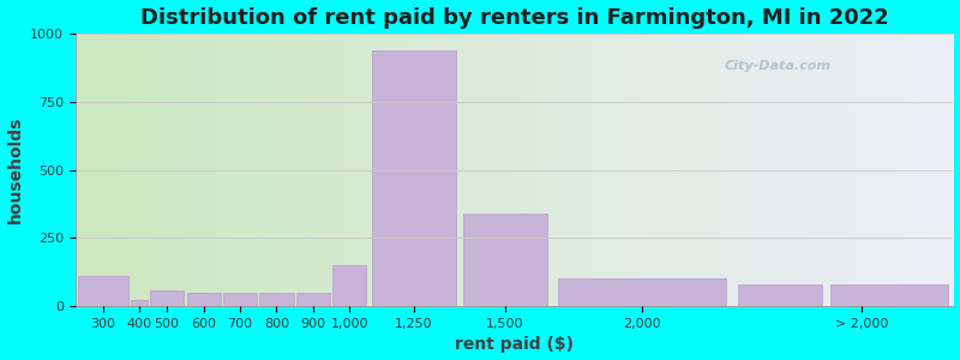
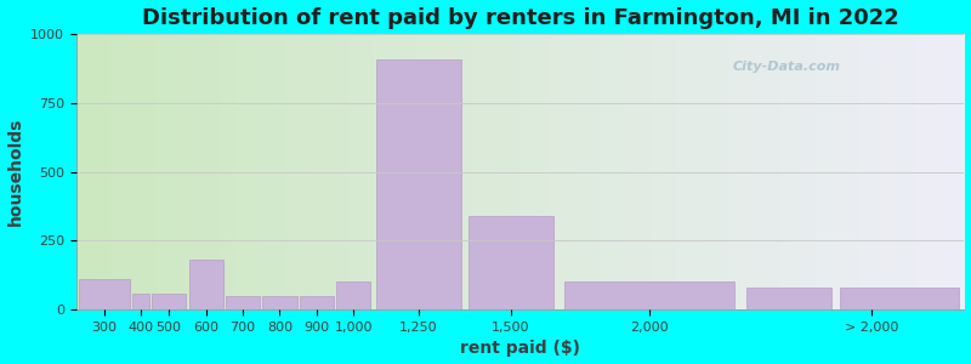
400: 22 -> 60
600: 50 -> 180
1,000: 150 -> 100
1,250: 940 -> 905
